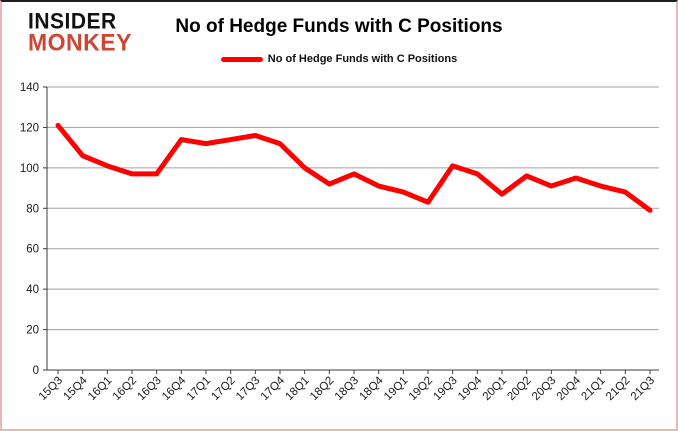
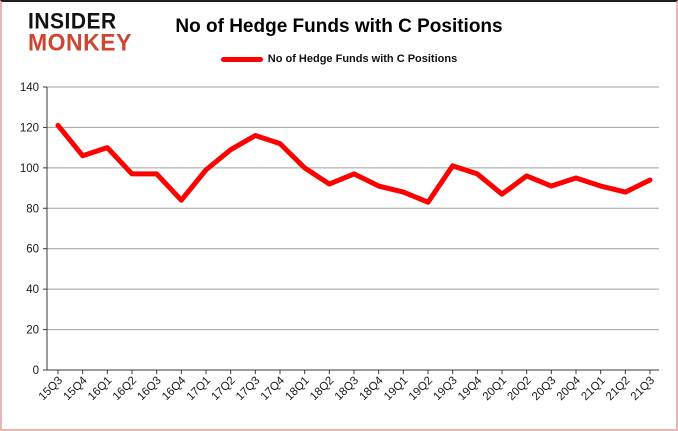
16Q1: 101 -> 110
16Q4: 114 -> 84
17Q1: 112 -> 99
17Q2: 114 -> 109
21Q3: 79 -> 94
